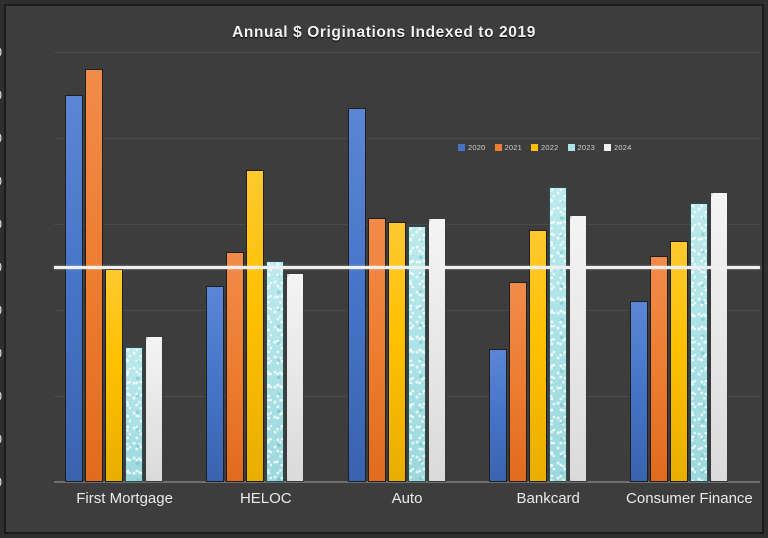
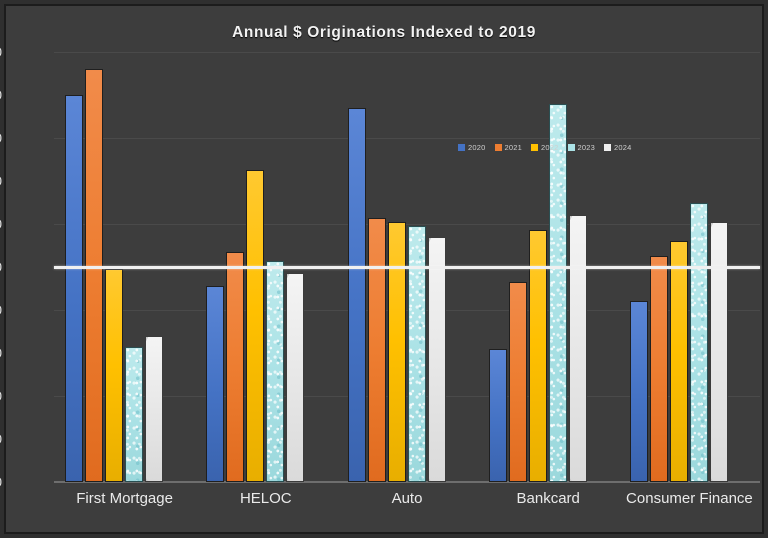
2024/Auto: 123 -> 114
2023/Bankcard: 137 -> 176
2024/Consumer Finance: 135 -> 121
